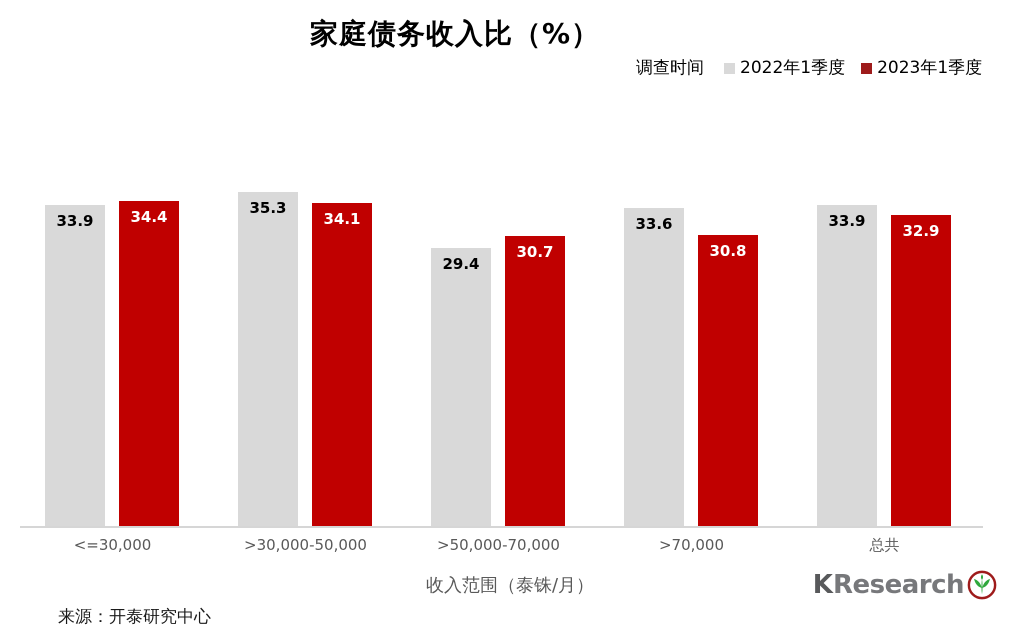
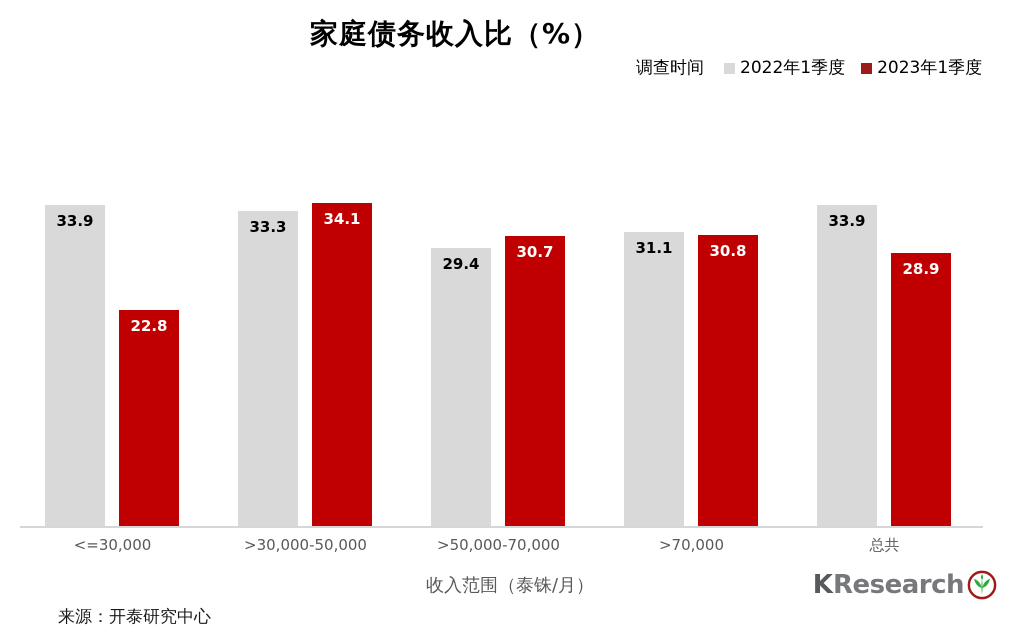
2023年1季度/<=30,000: 34.4 -> 22.8
2022年1季度/>30,000-50,000: 35.3 -> 33.3
2022年1季度/>70,000: 33.6 -> 31.1
2023年1季度/总共: 32.9 -> 28.9
